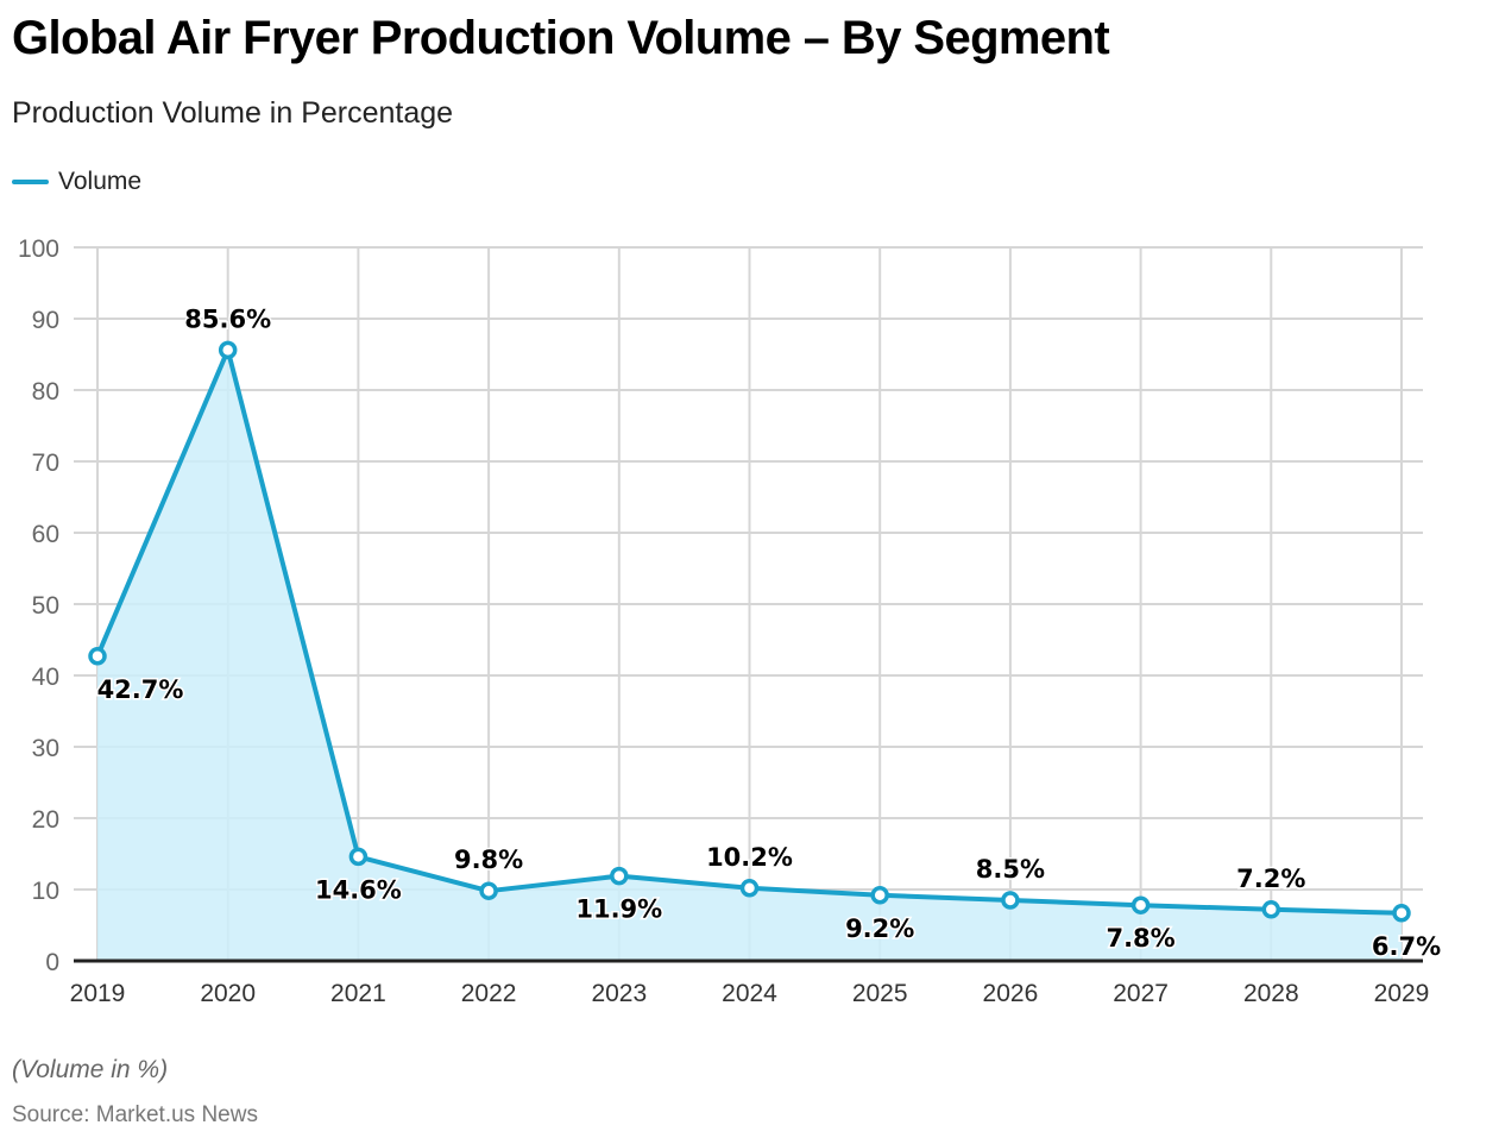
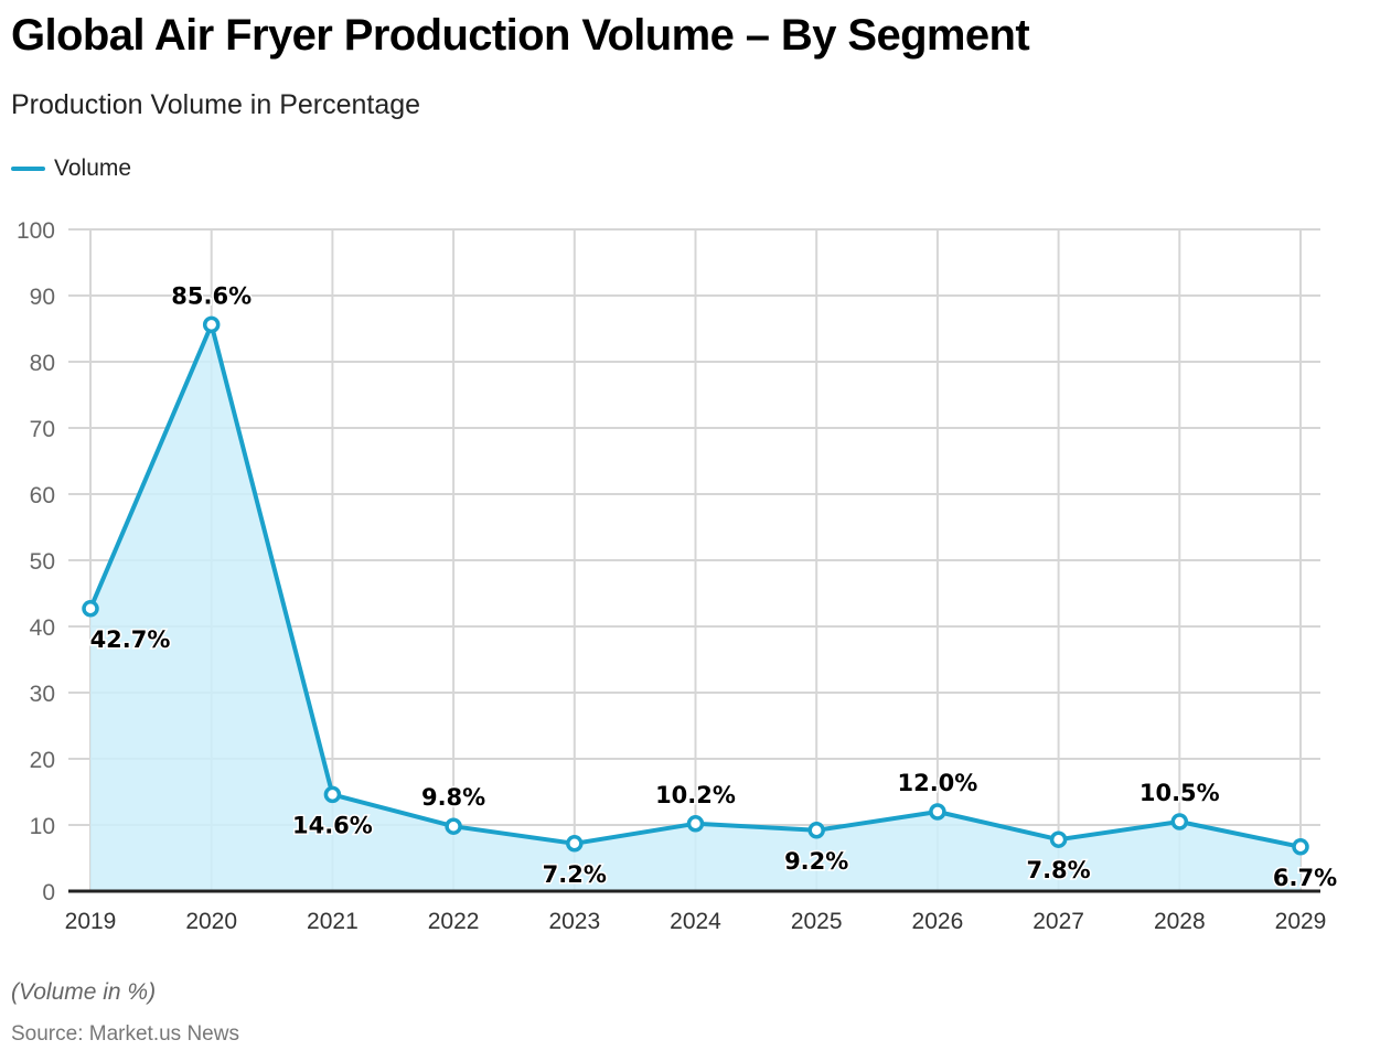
2023: 11.9% -> 7.2%
2026: 8.5% -> 12.0%
2028: 7.2% -> 10.5%
